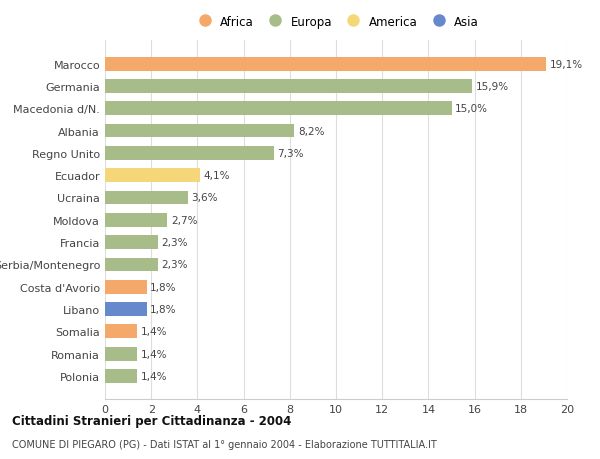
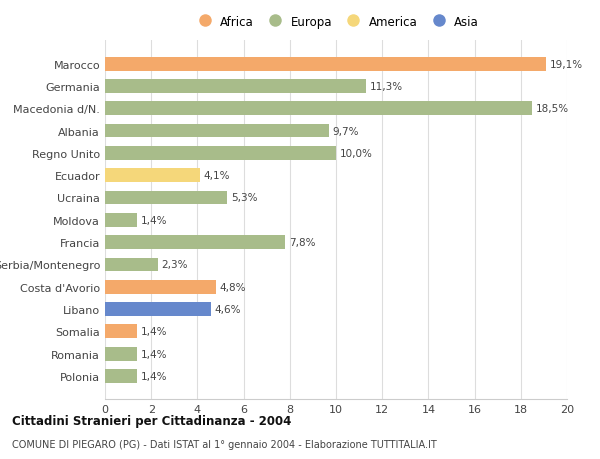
Germania: 15,9% -> 11,3%
Macedonia d/N.: 15,0% -> 18,5%
Albania: 8,2% -> 9,7%
Regno Unito: 7,3% -> 10,0%
Ucraina: 3,6% -> 5,3%
Moldova: 2,7% -> 1,4%
Francia: 2,3% -> 7,8%
Costa d'Avorio: 1,8% -> 4,8%
Libano: 1,8% -> 4,6%
